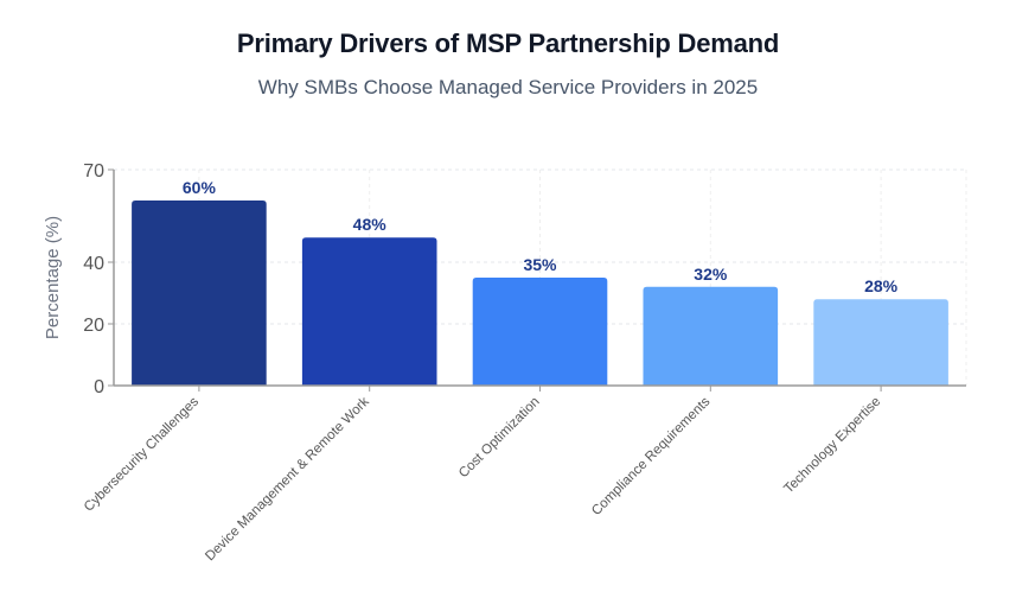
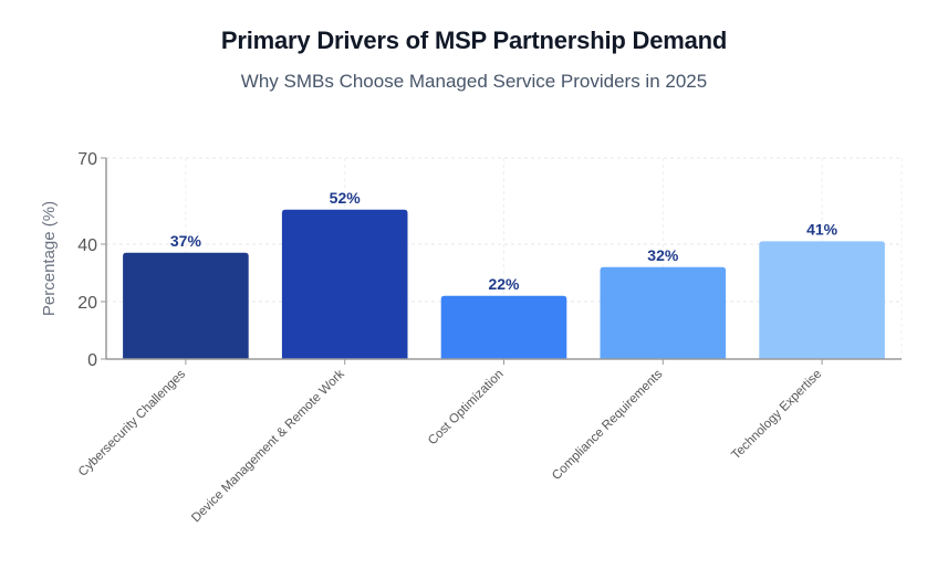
Cybersecurity Challenges: 60% -> 37%
Device Management & Remote Work: 48% -> 52%
Cost Optimization: 35% -> 22%
Technology Expertise: 28% -> 41%
